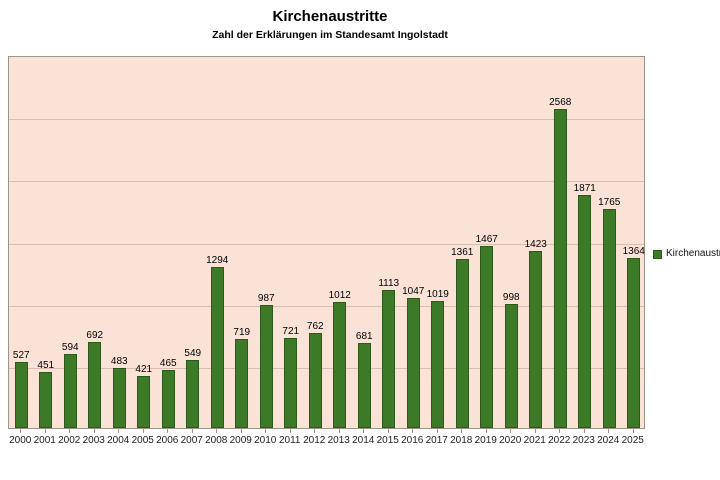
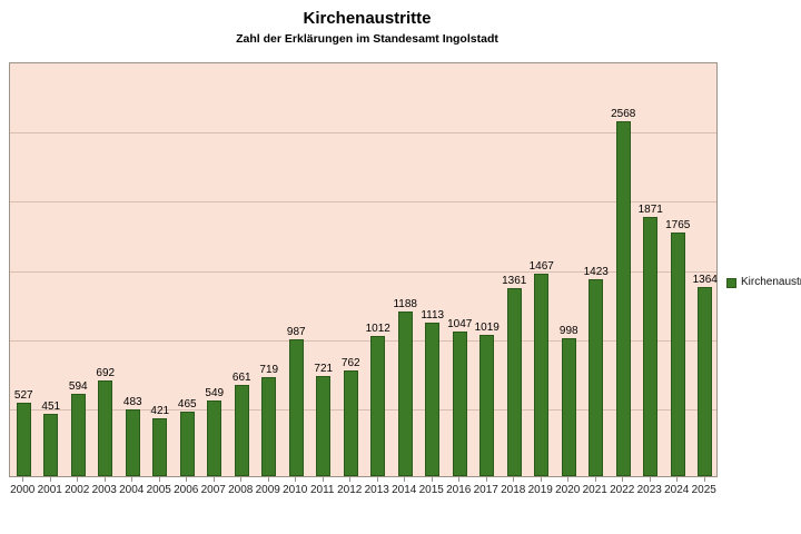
2008: 1294 -> 661
2014: 681 -> 1188
